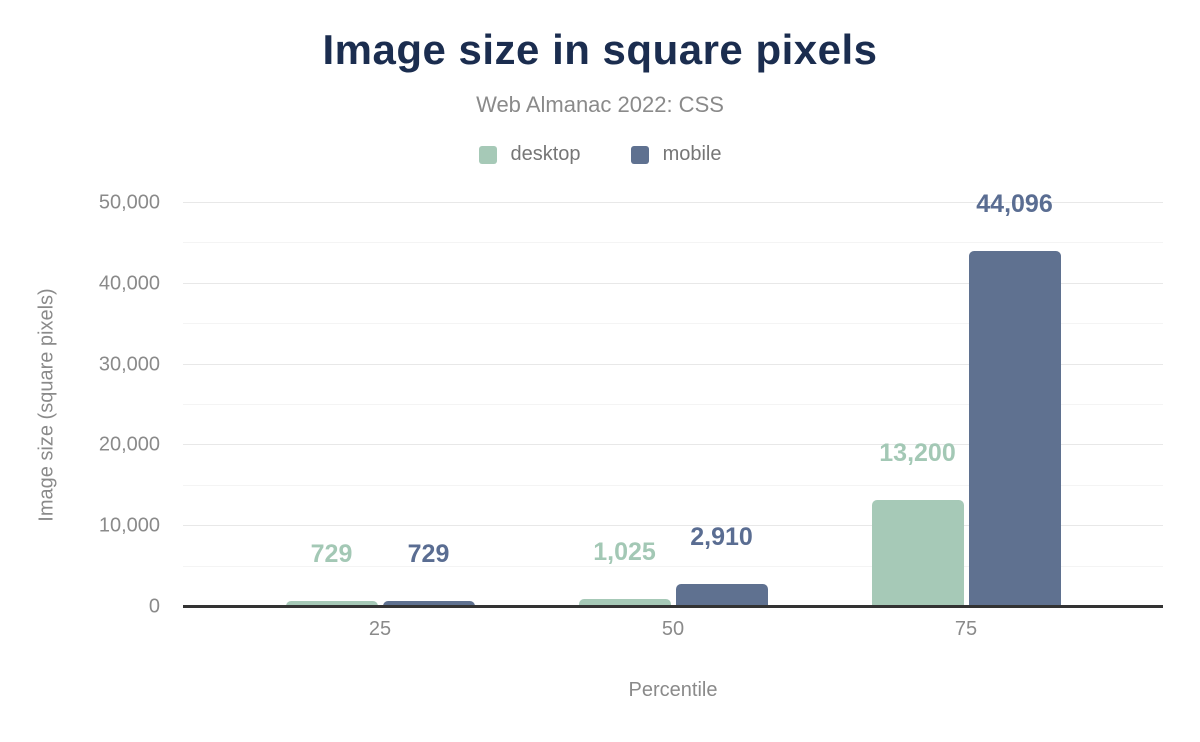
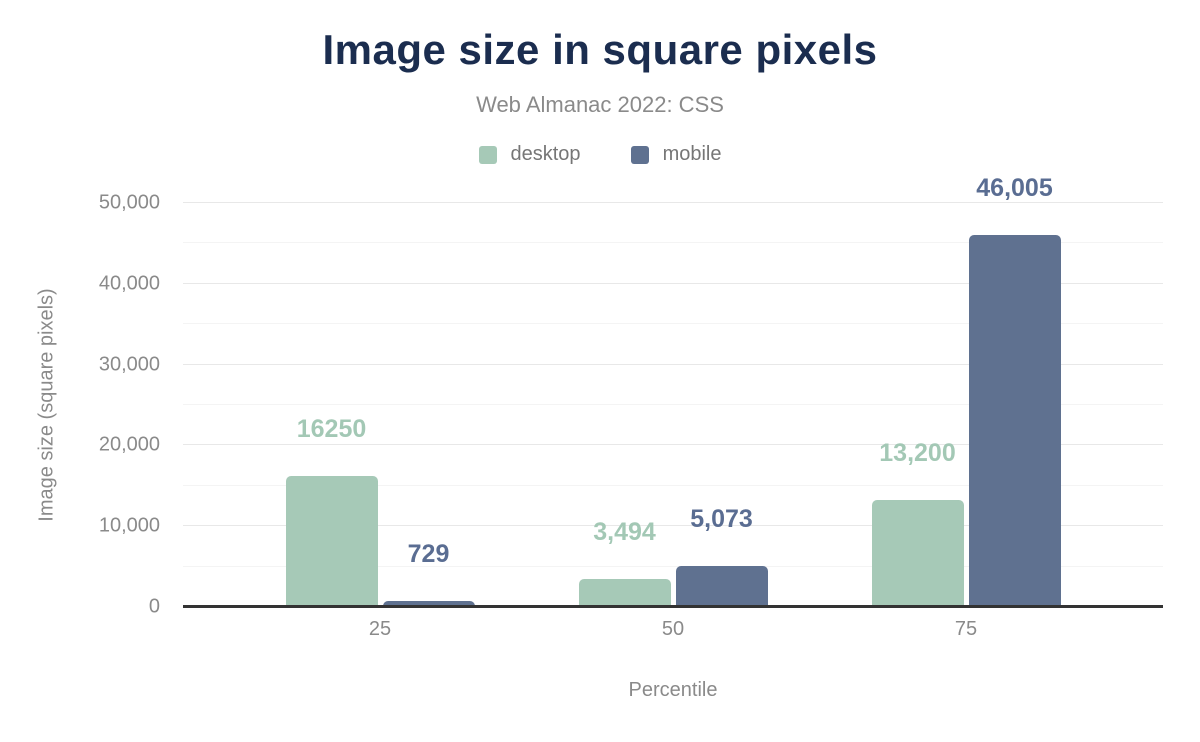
desktop/25: 729 -> 16250
desktop/50: 1,025 -> 3,494
mobile/50: 2,910 -> 5,073
mobile/75: 44,096 -> 46,005
